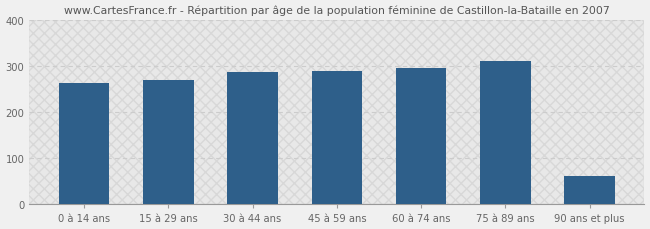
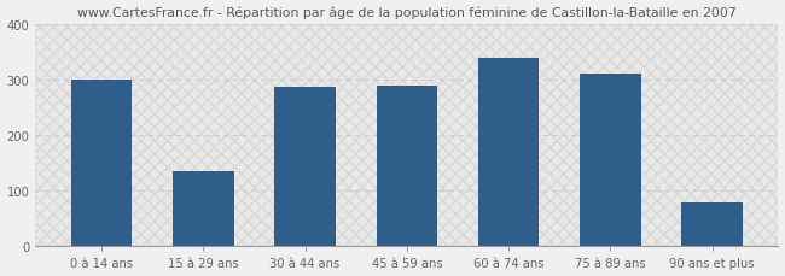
0 à 14 ans: 263 -> 300
15 à 29 ans: 270 -> 135
60 à 74 ans: 295 -> 340
90 ans et plus: 62 -> 80
